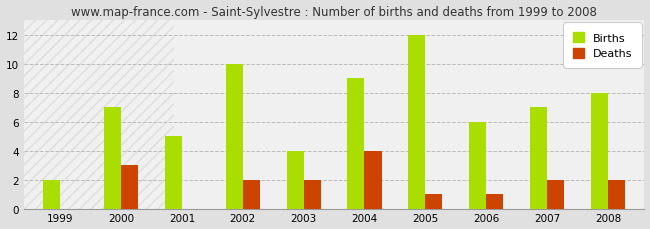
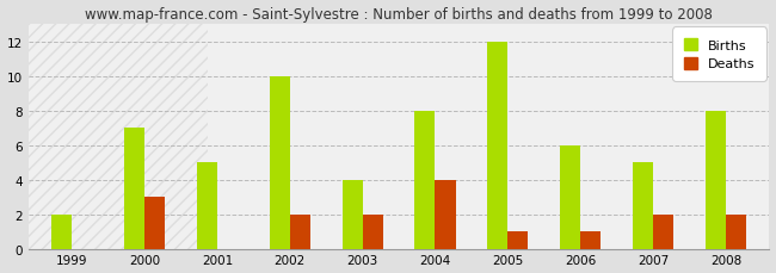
Births/2004: 9 -> 8
Births/2007: 7 -> 5
